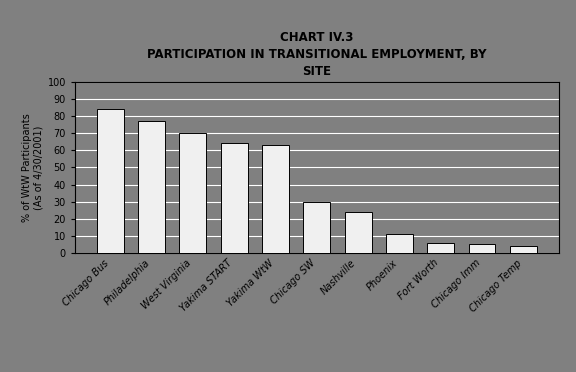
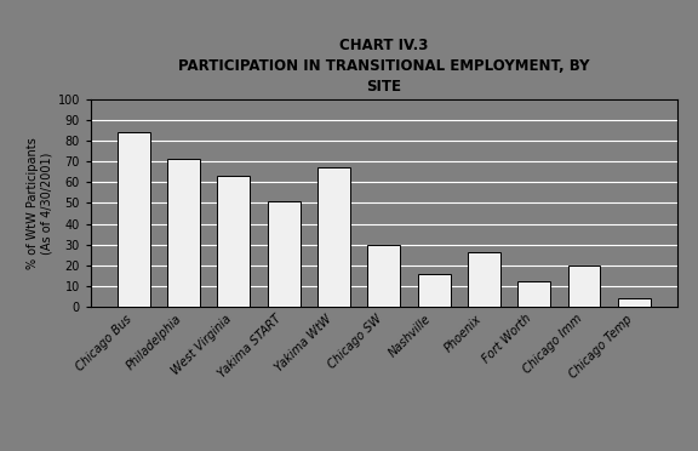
Philadelphia: 77 -> 71
West Virginia: 70 -> 63
Yakima START: 64 -> 51
Yakima WtW: 63 -> 67
Nashville: 24 -> 16
Phoenix: 11 -> 26
Fort Worth: 6 -> 12
Chicago Imm: 5 -> 20
